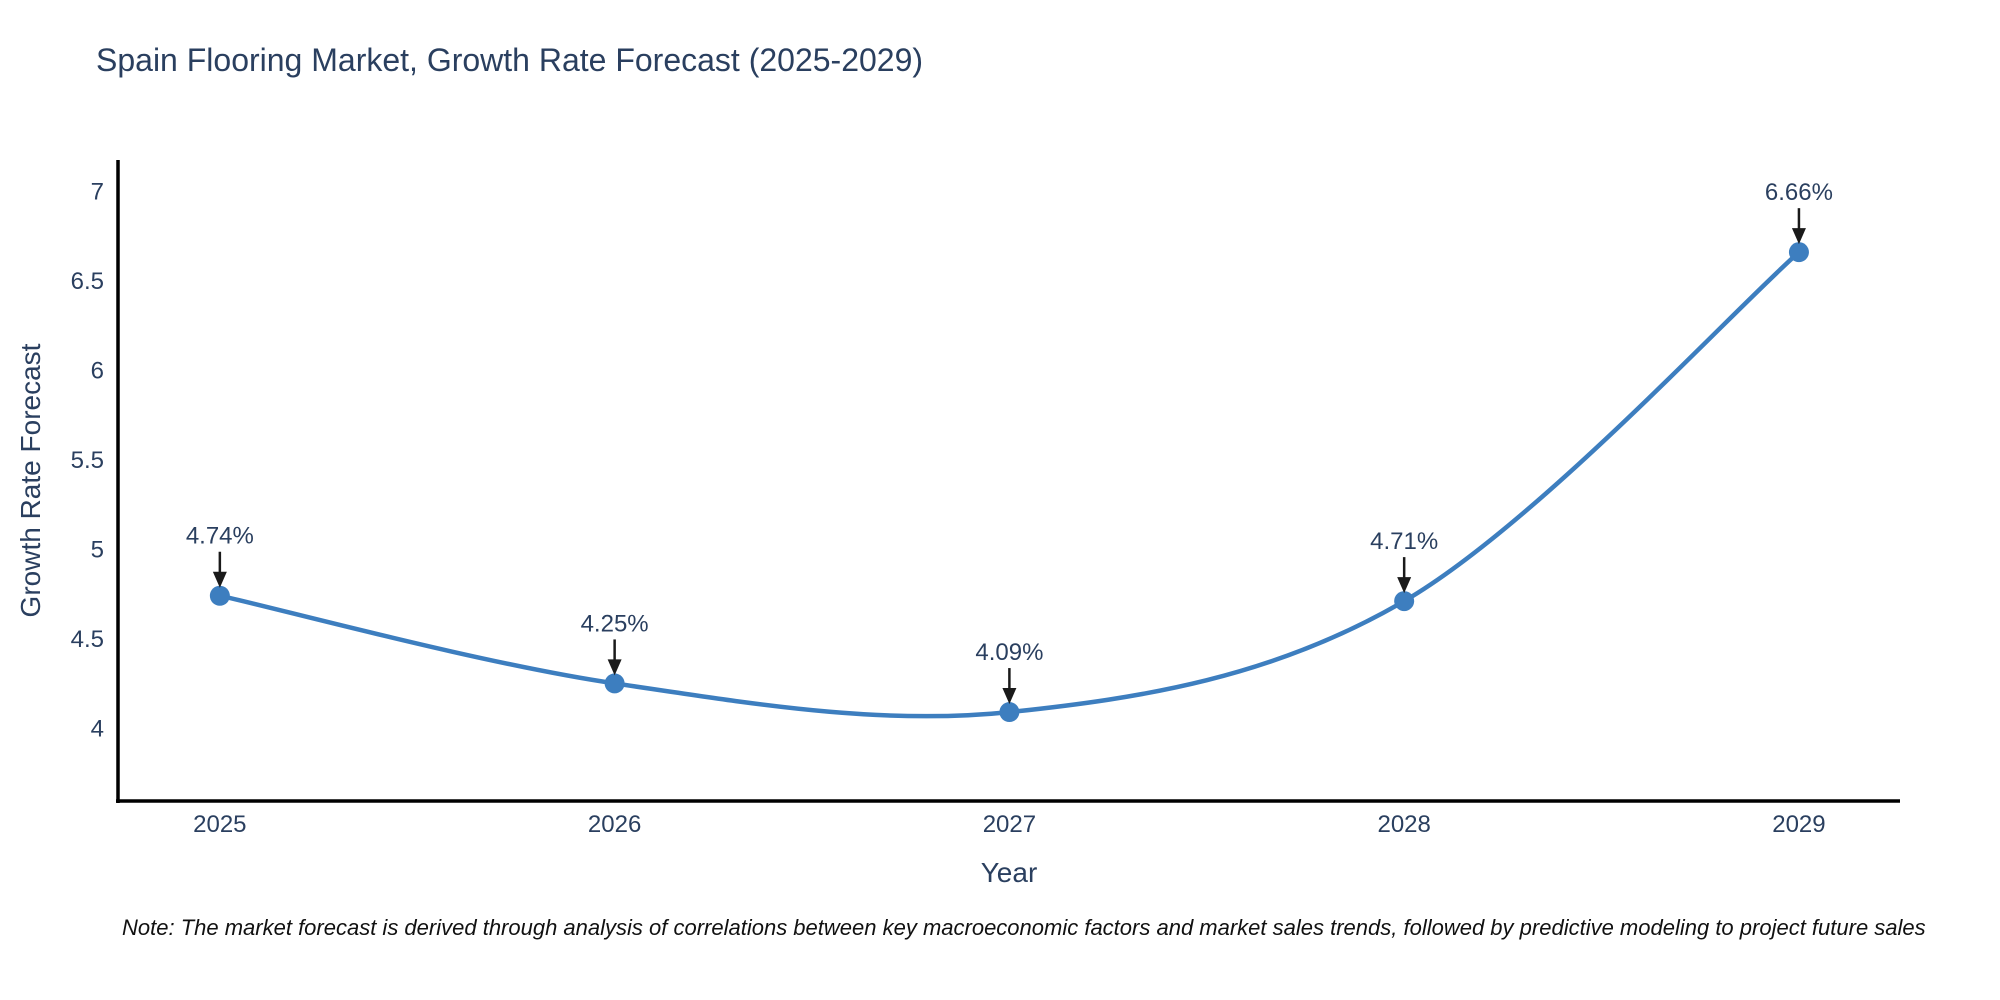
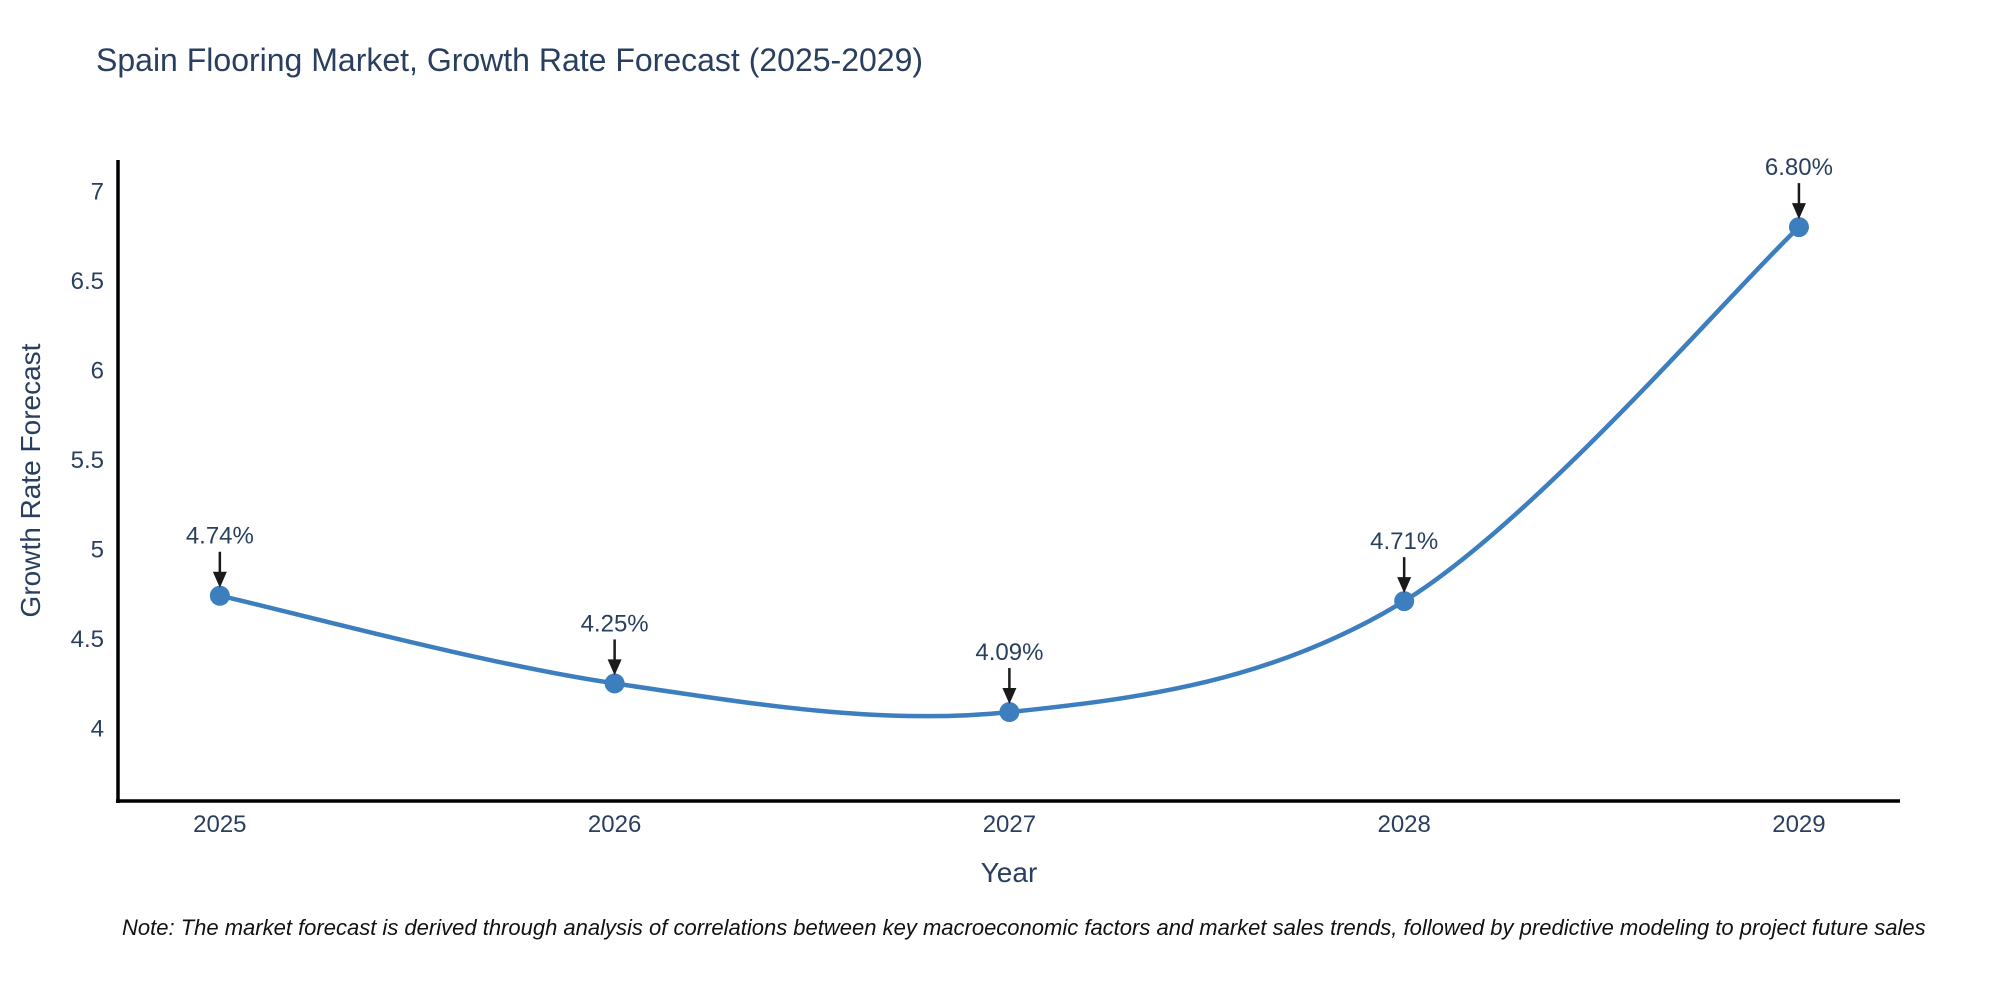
2029: 6.66% -> 6.80%
